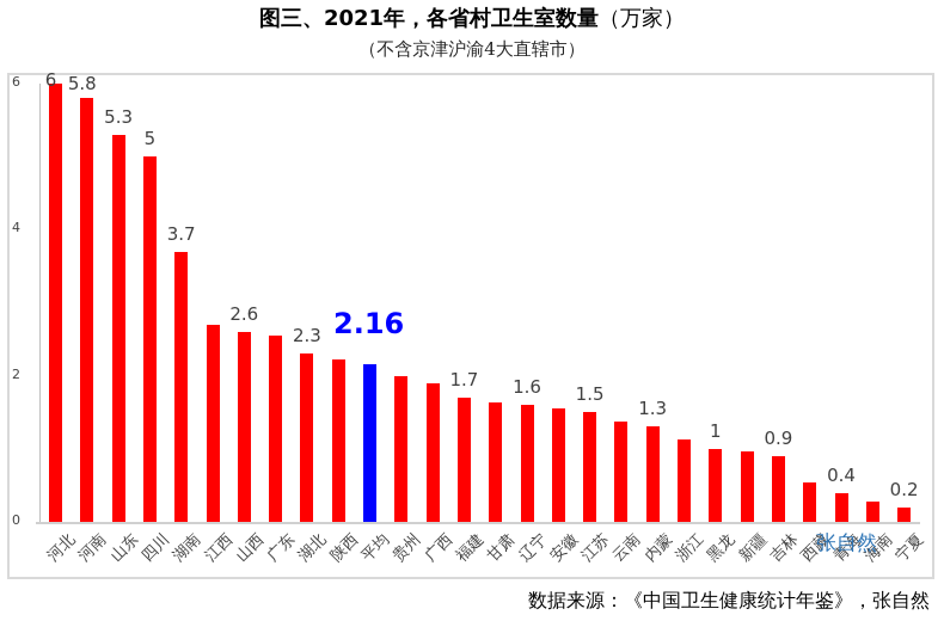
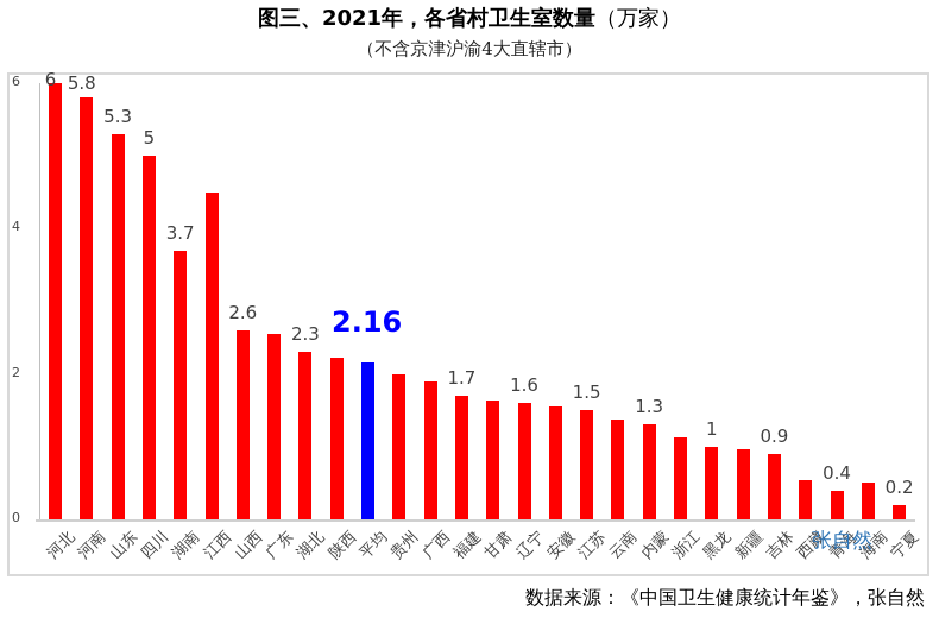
江西: 2.7 -> 4.5
海南: 0.3 -> 0.5
